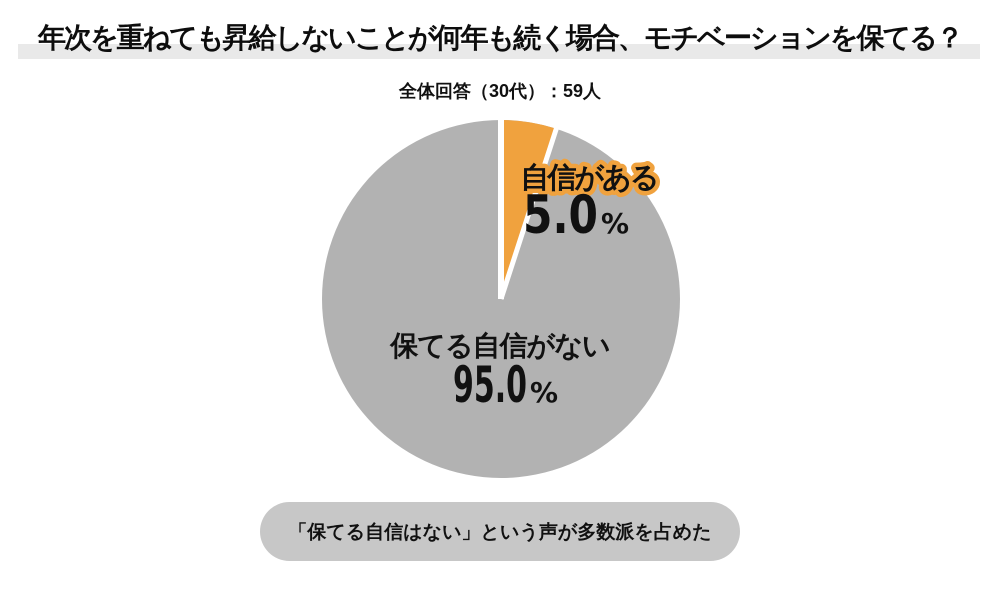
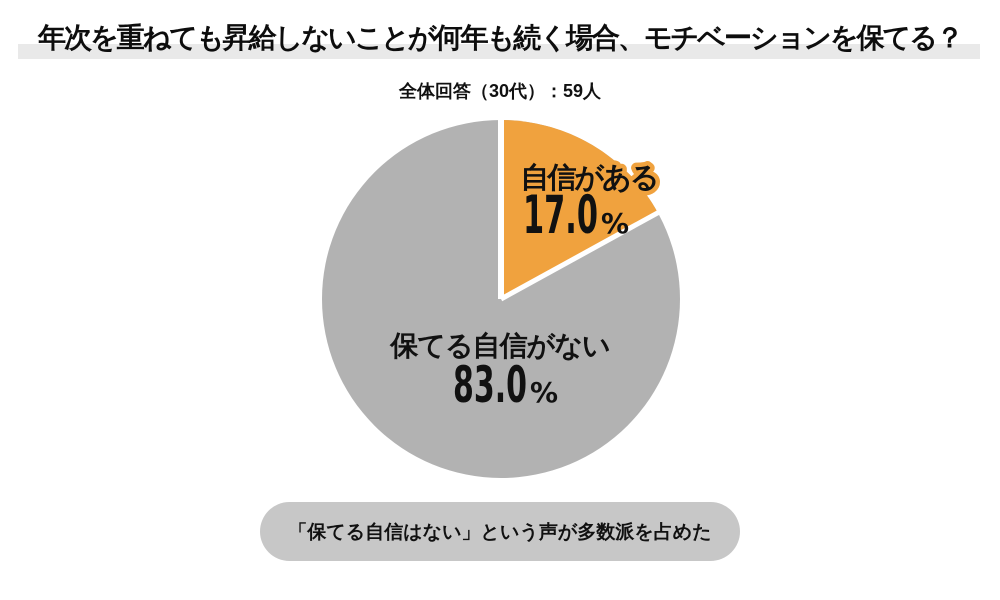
自信がある: 5.0 -> 17.0
保てる自信がない: 95.0 -> 83.0
